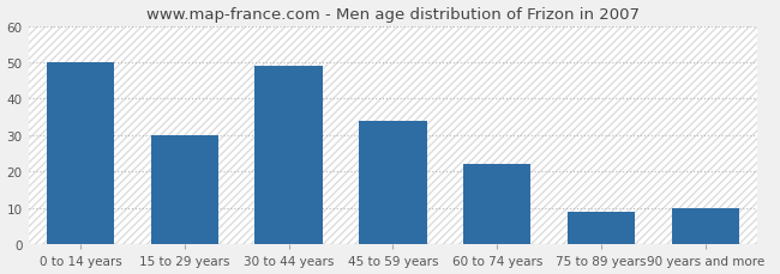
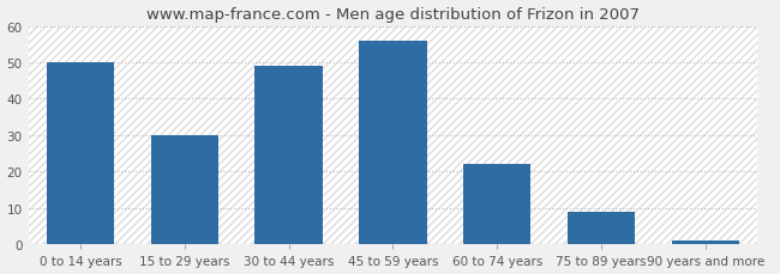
45 to 59 years: 34 -> 56
90 years and more: 10 -> 1
